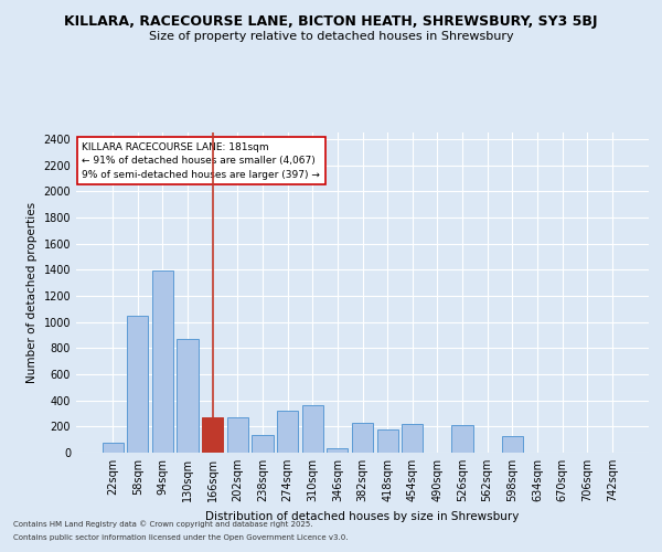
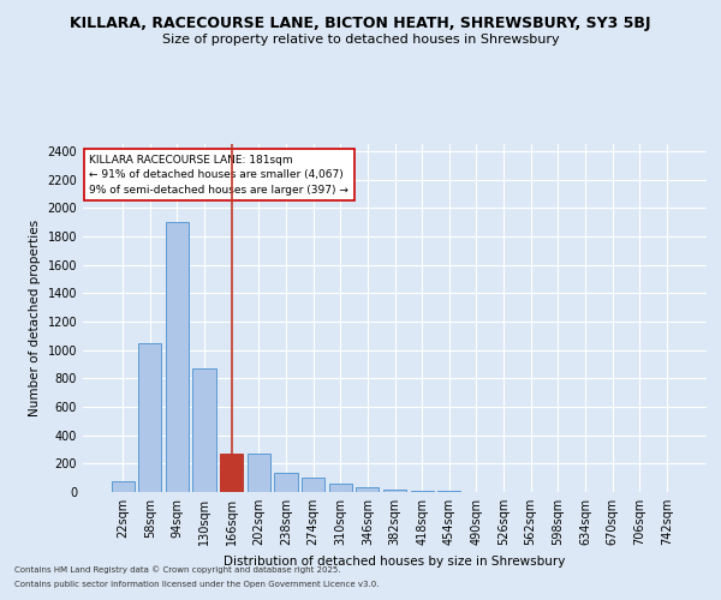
94sqm: 1390 -> 1900
274sqm: 320 -> 100
310sqm: 360 -> 60
382sqm: 230 -> 20
418sqm: 180 -> 10
454sqm: 220 -> 0
526sqm: 210 -> 0
598sqm: 130 -> 0
